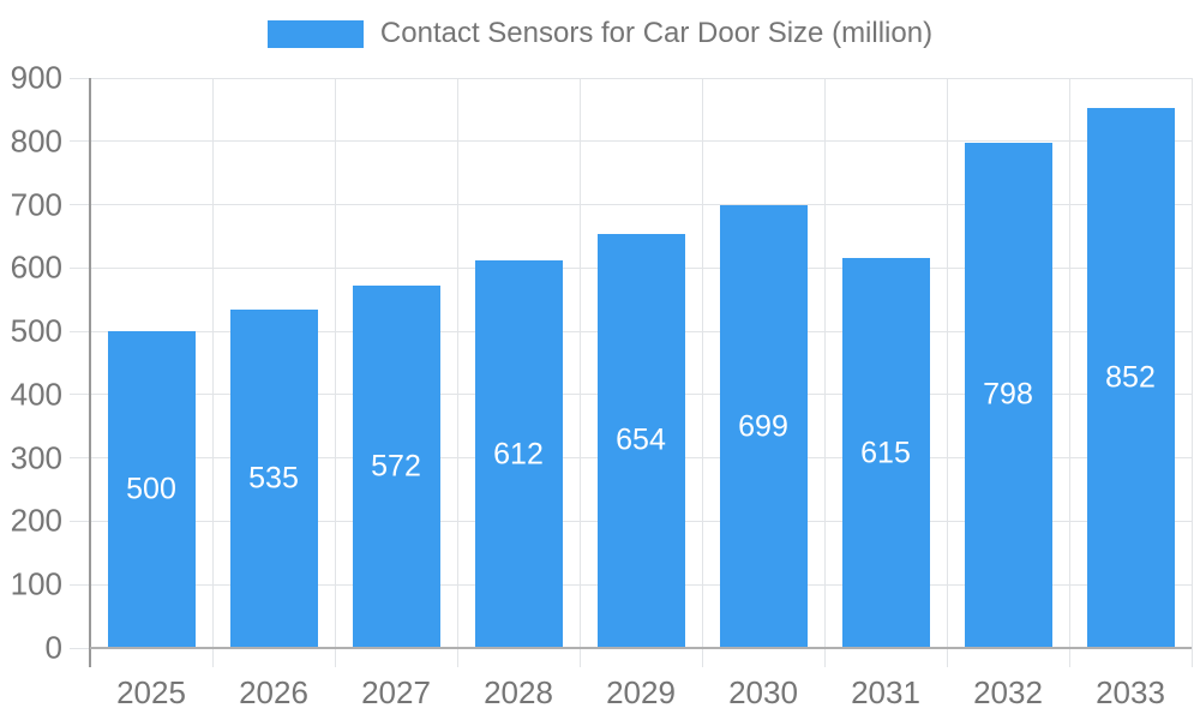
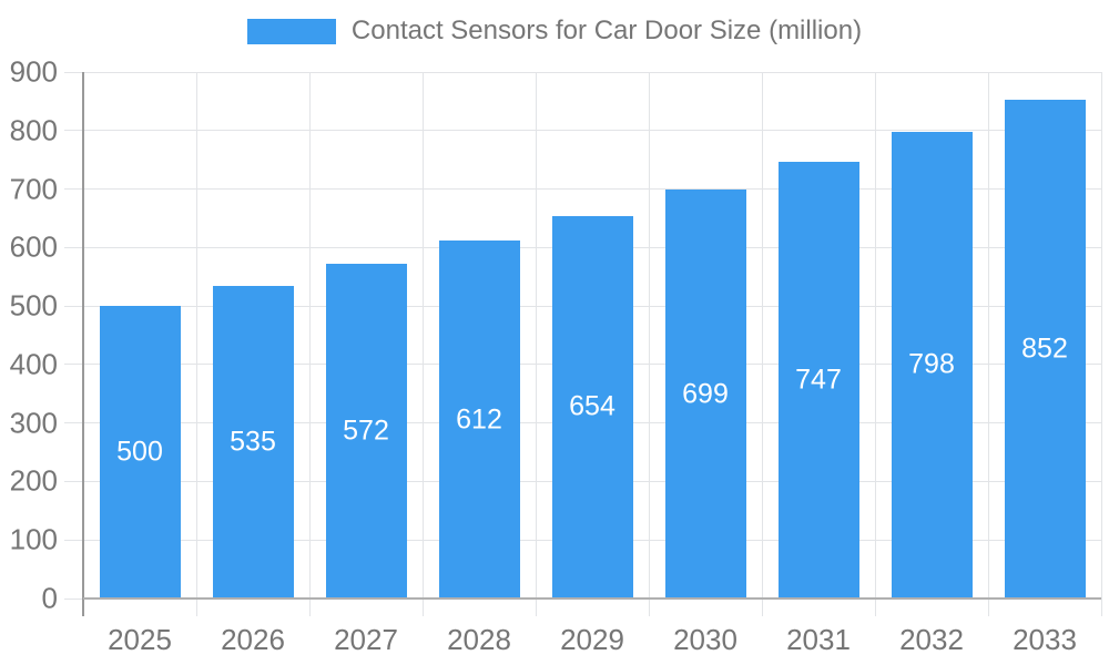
2031: 615 -> 747
